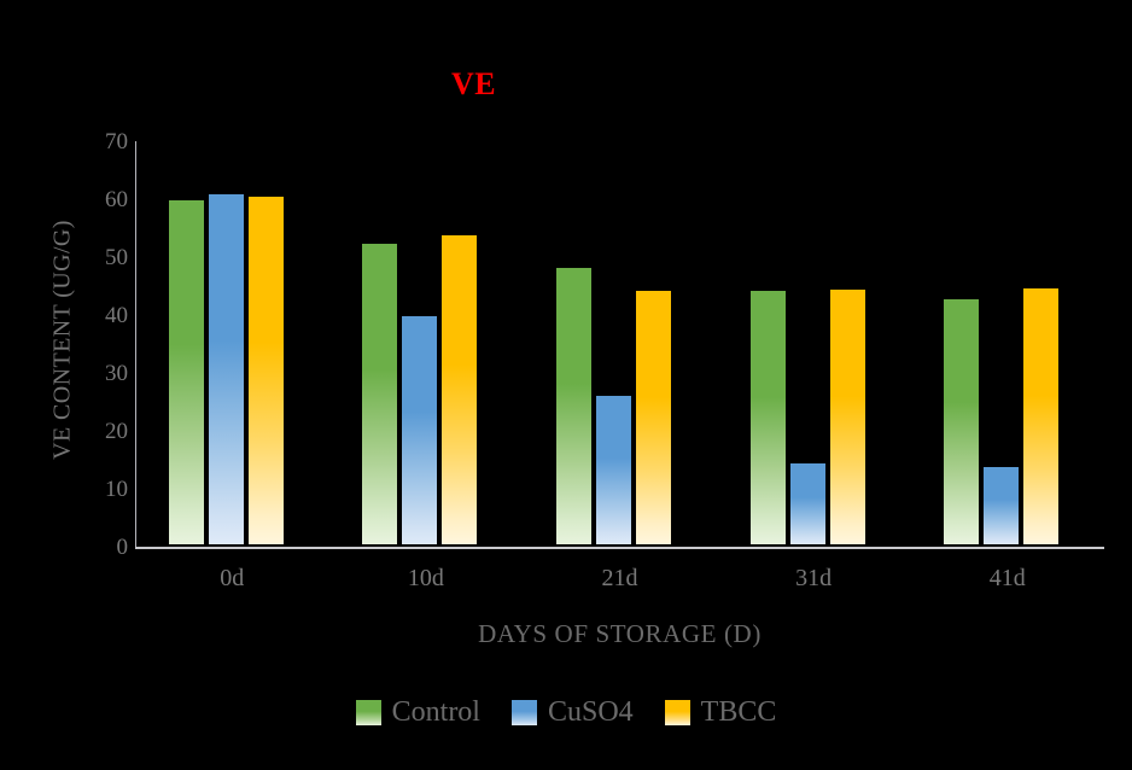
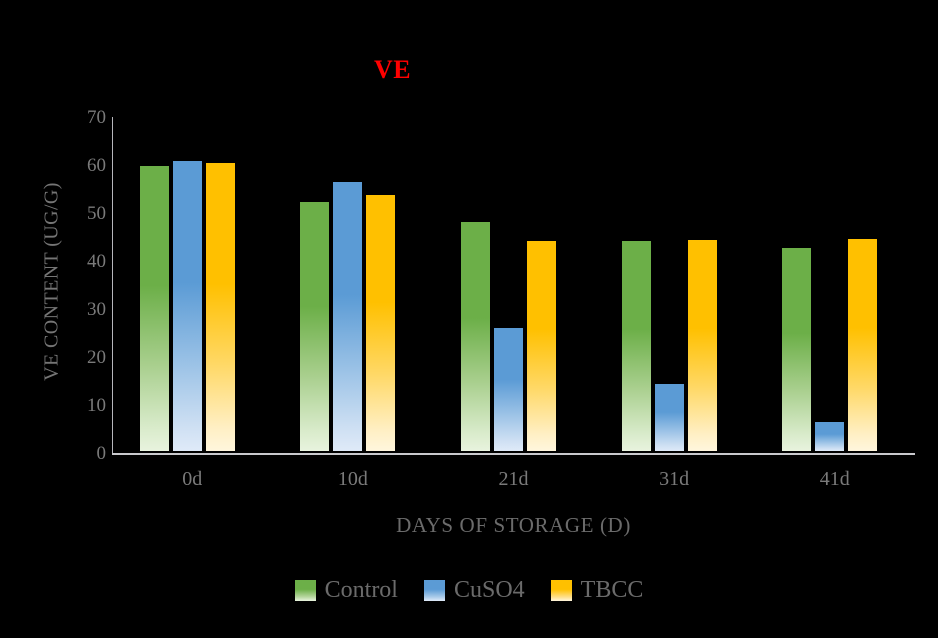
CuSO4/10d: 39 -> 56
CuSO4/41d: 13 -> 6
